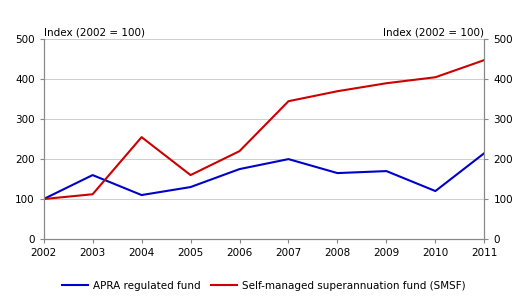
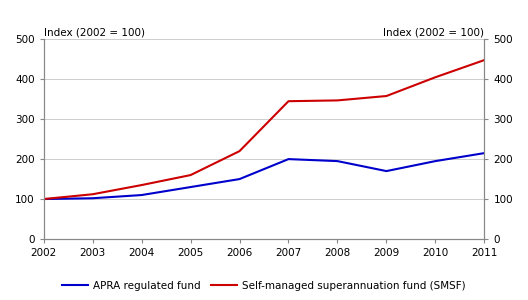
APRA regulated fund/2003: 160 -> 102
Self-managed superannuation fund (SMSF)/2004: 255 -> 135
APRA regulated fund/2006: 175 -> 150
APRA regulated fund/2008: 165 -> 195
Self-managed superannuation fund (SMSF)/2008: 370 -> 347
Self-managed superannuation fund (SMSF)/2009: 390 -> 358
APRA regulated fund/2010: 120 -> 195
